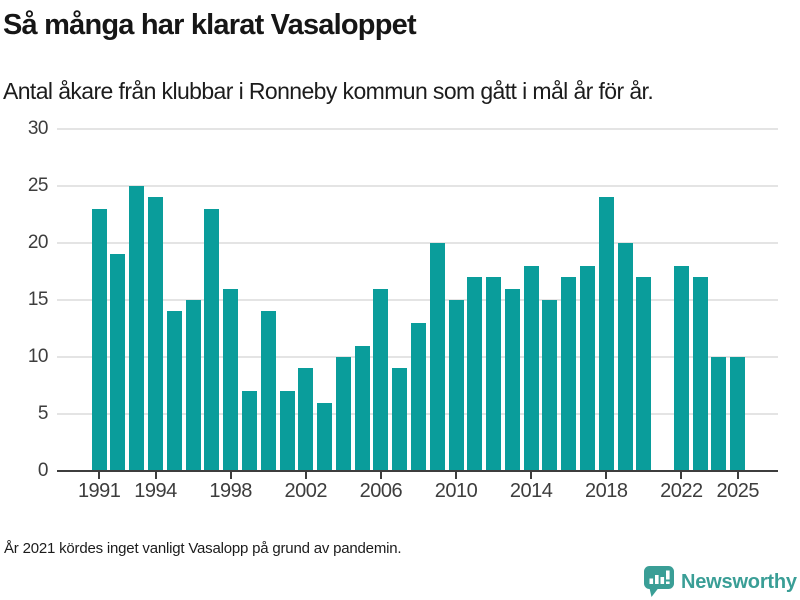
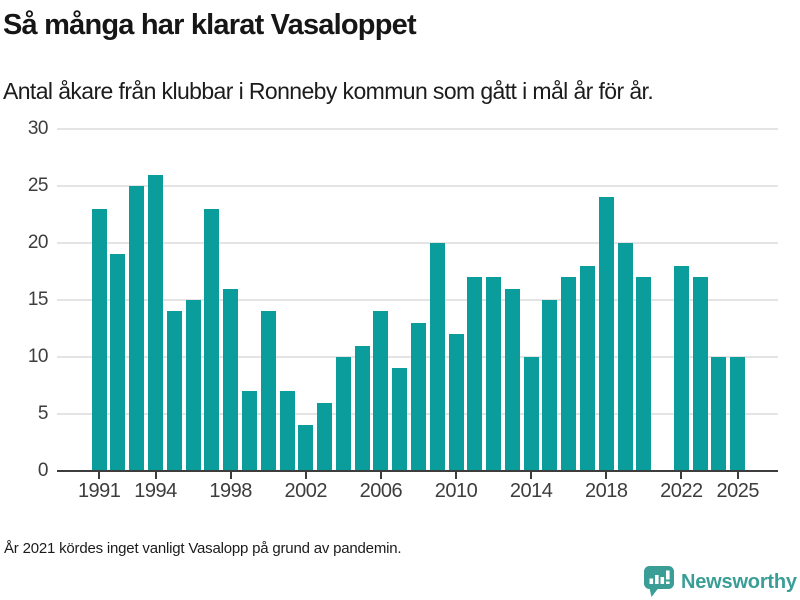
1994: 24 -> 26
2002: 9 -> 4
2006: 16 -> 14
2010: 15 -> 12
2014: 18 -> 10
